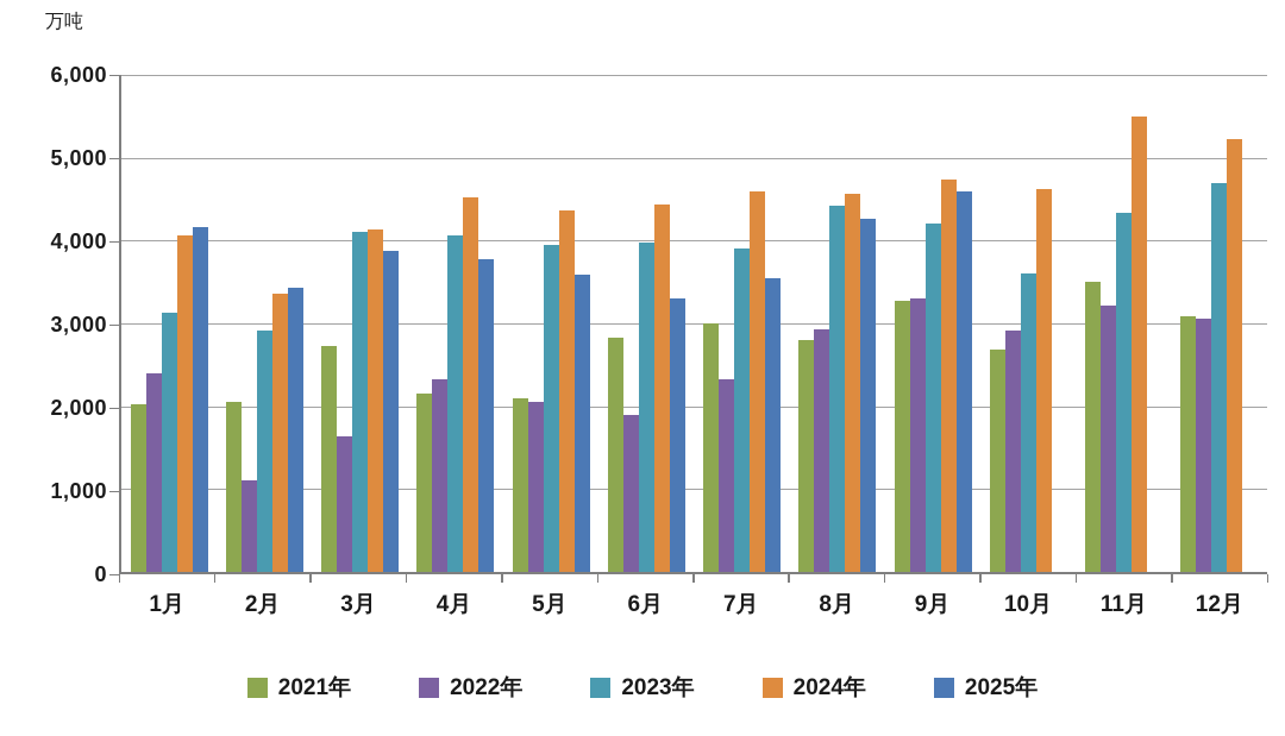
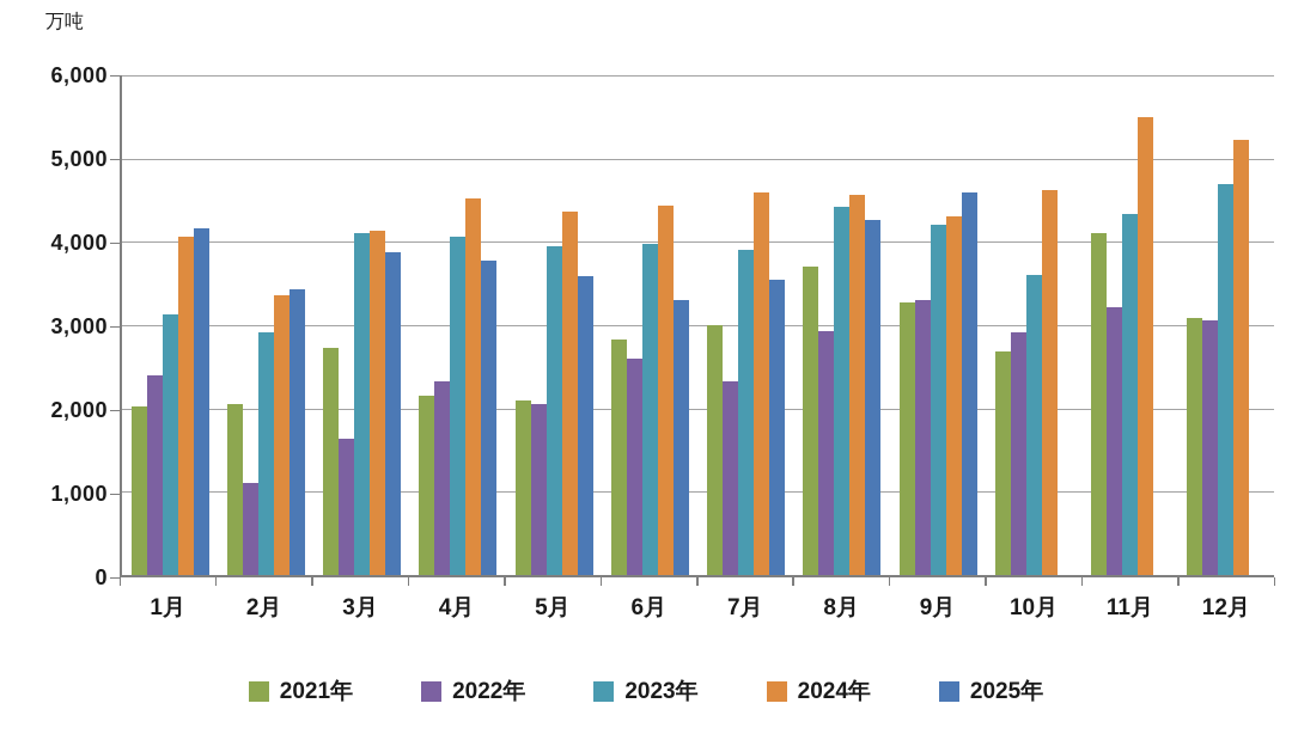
2022年/6月: 1900 -> 2600
2021年/8月: 2800 -> 3700
2024年/9月: 4700 -> 4300
2021年/11月: 3500 -> 4100
